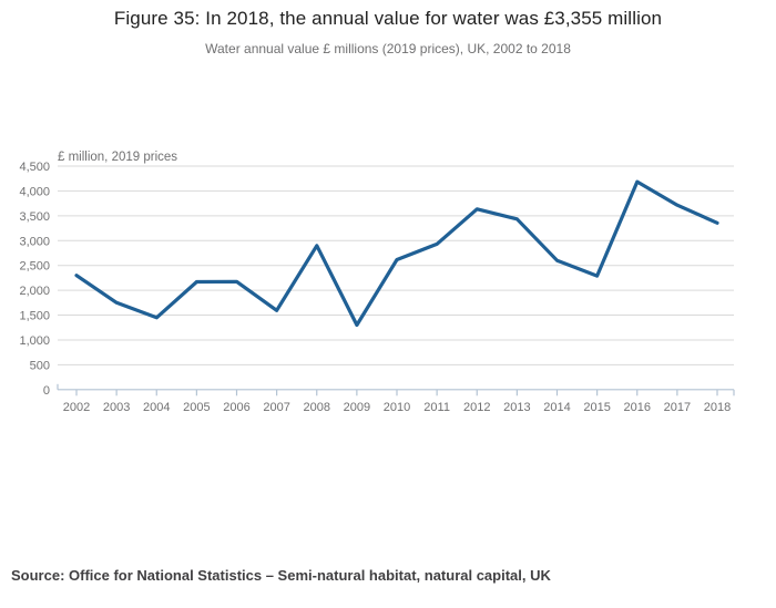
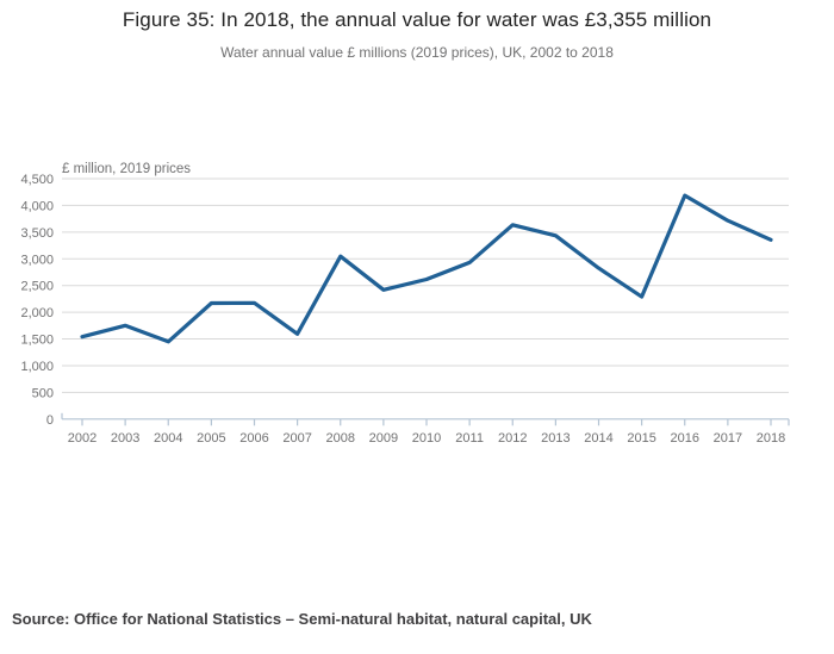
2002: 2300 -> 1500
2008: 2900 -> 3000
2009: 1300 -> 2400
2014: 2600 -> 2800
